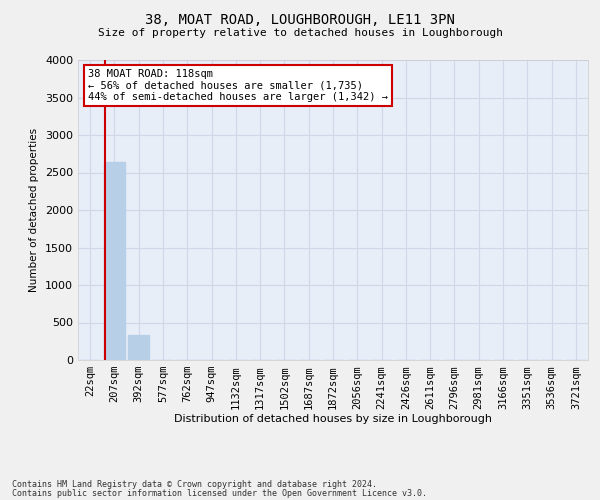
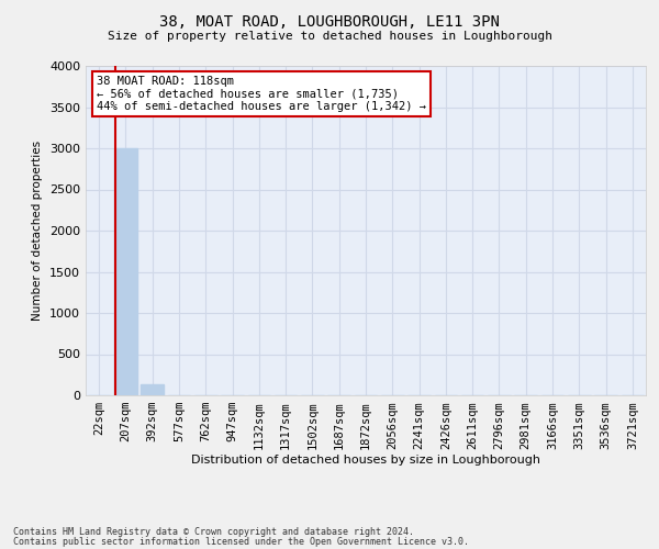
207sqm: 2640 -> 3000
392sqm: 340 -> 130
